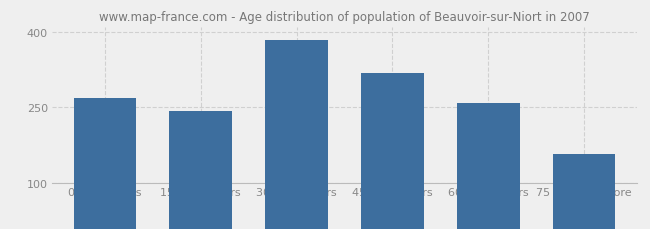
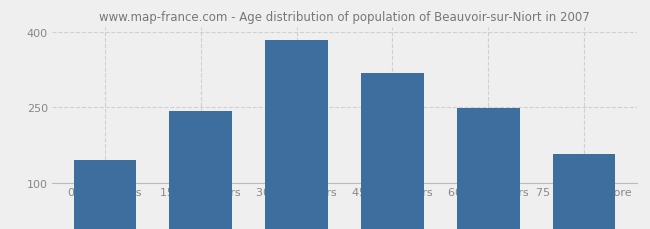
0 to 14 years: 268 -> 146
60 to 74 years: 258 -> 248
